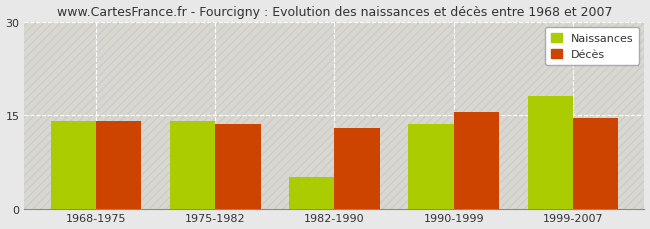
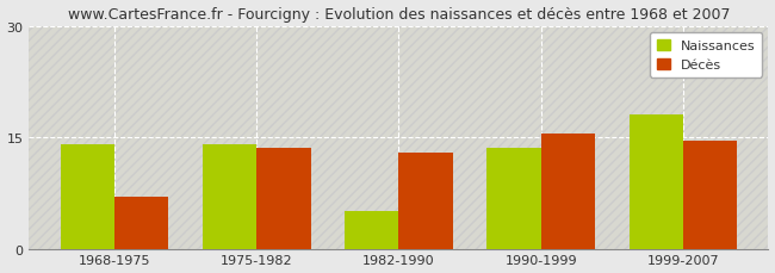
Décès/1968-1975: 14.0 -> 7.0
